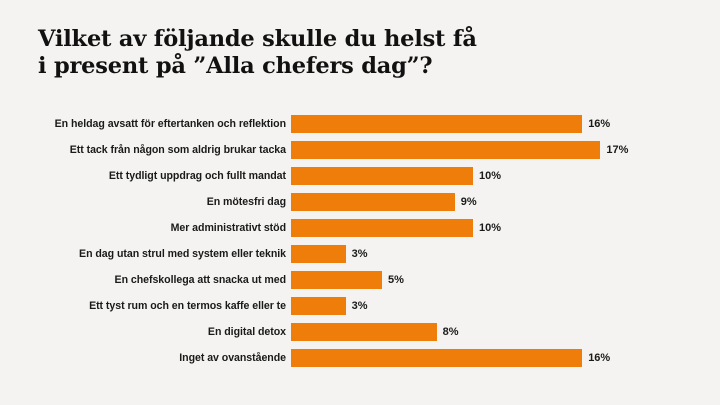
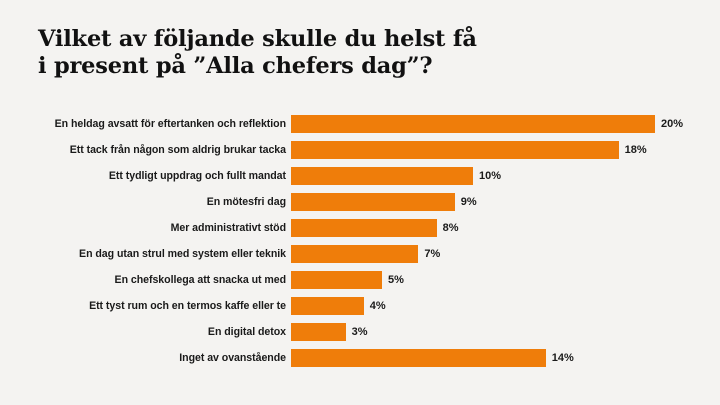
En heldag avsatt för eftertanken och reflektion: 16% -> 20%
Ett tack från någon som aldrig brukar tacka: 17% -> 18%
Mer administrativt stöd: 10% -> 8%
En dag utan strul med system eller teknik: 3% -> 7%
Ett tyst rum och en termos kaffe eller te: 3% -> 4%
En digital detox: 8% -> 3%
Inget av ovanstående: 16% -> 14%
